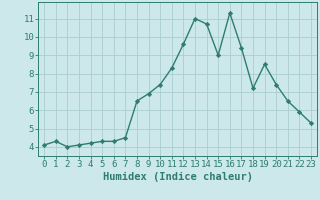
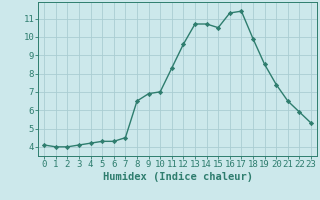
1: 4.3 -> 4.0
10: 7.4 -> 7.0
13: 11.0 -> 10.7
15: 9.0 -> 10.5
17: 9.4 -> 11.4
18: 7.2 -> 9.9
